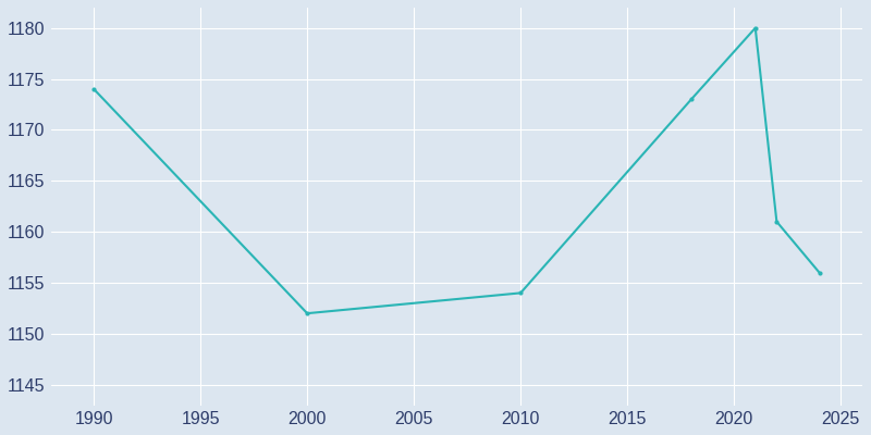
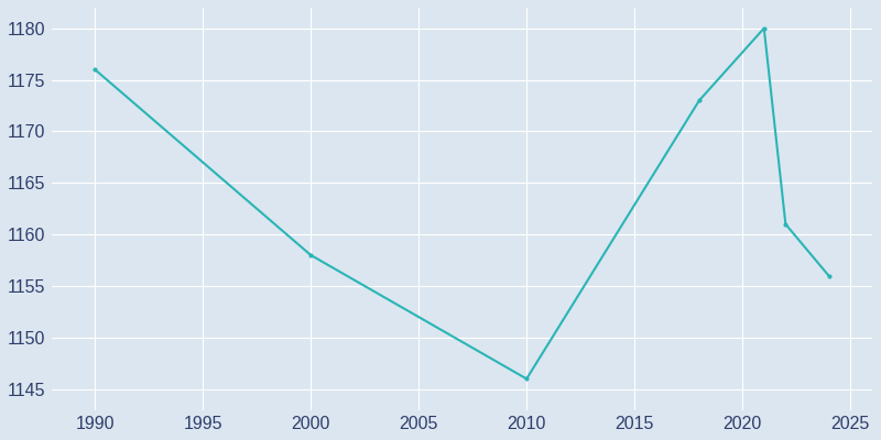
1990: 1174 -> 1176
2000: 1152 -> 1158
2010: 1154 -> 1146
